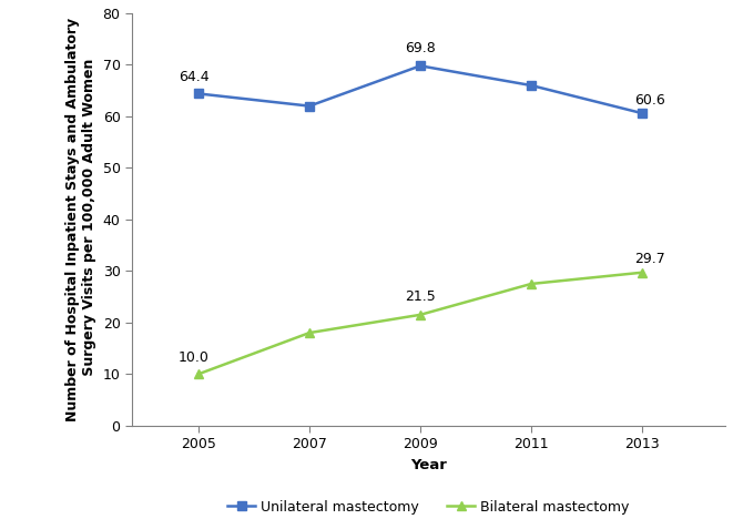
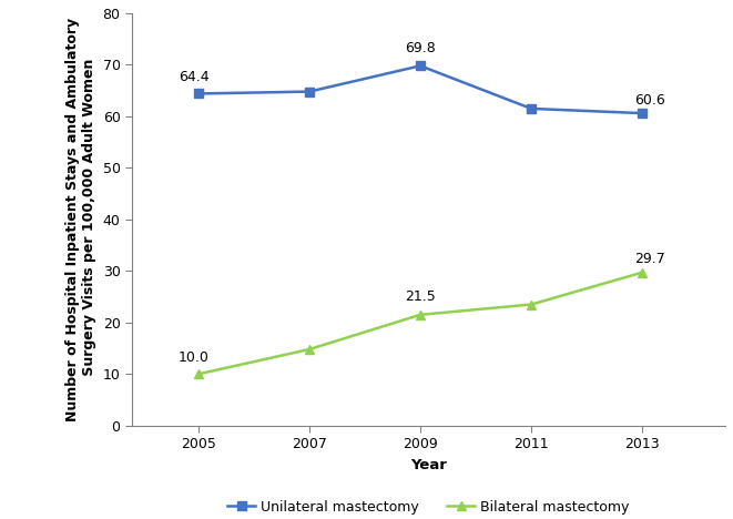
Unilateral mastectomy/2007: 62.0 -> 64.8
Bilateral mastectomy/2007: 18.0 -> 14.8
Unilateral mastectomy/2011: 66.0 -> 61.5
Bilateral mastectomy/2011: 27.5 -> 23.5
